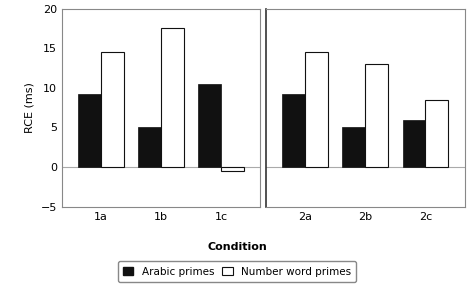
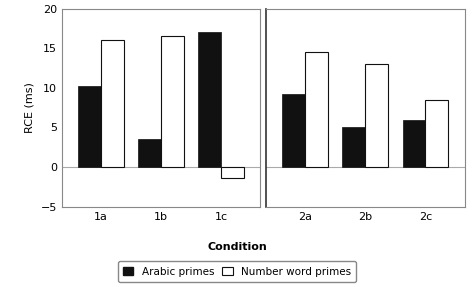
Arabic primes/1a: 9.2 -> 10.2
Number word primes/1a: 14.5 -> 16.0
Arabic primes/1b: 5.0 -> 3.6
Number word primes/1b: 17.5 -> 16.6
Arabic primes/1c: 10.5 -> 17.0
Number word primes/1c: -0.5 -> -1.4
